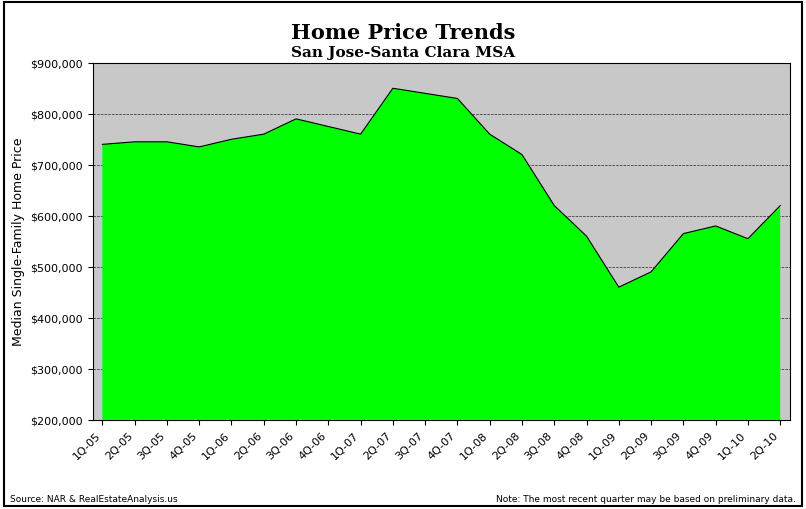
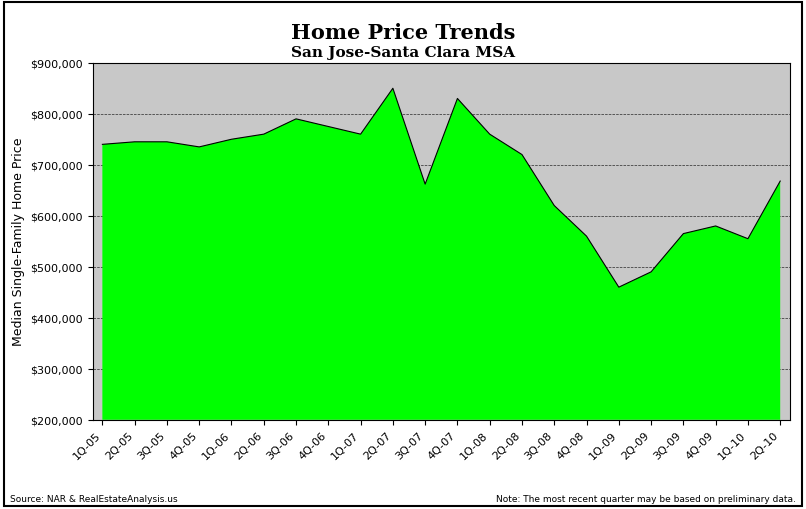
3Q-07: $840,000 -> $662,000
2Q-10: $620,000 -> $668,000
